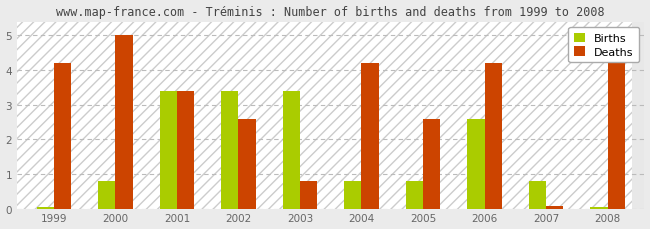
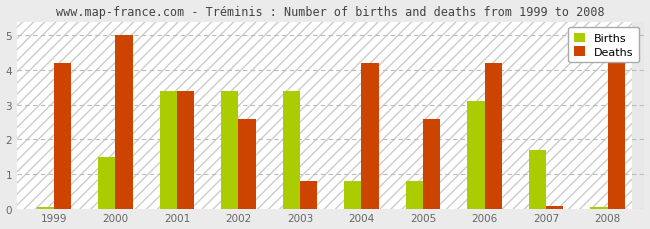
Births/2000: 0.80 -> 1.50
Births/2006: 2.60 -> 3.10
Births/2007: 0.80 -> 1.70
